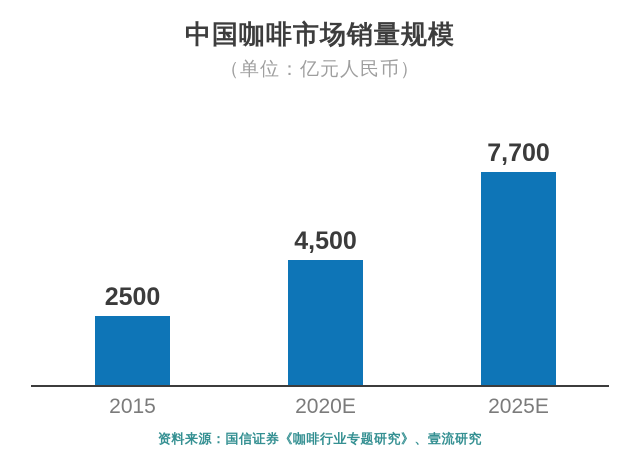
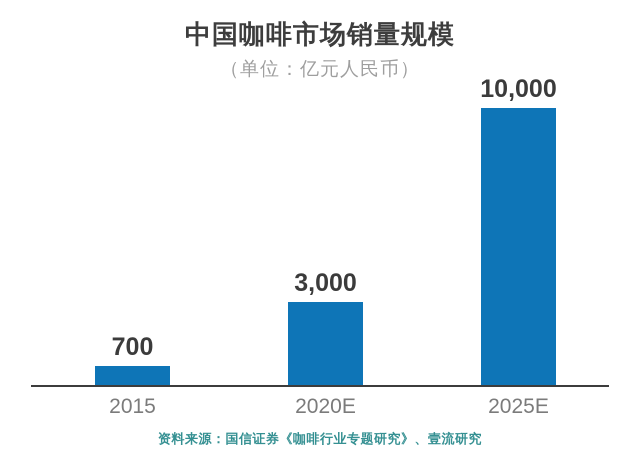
2015: 2500 -> 700
2020E: 4,500 -> 3,000
2025E: 7,700 -> 10,000
